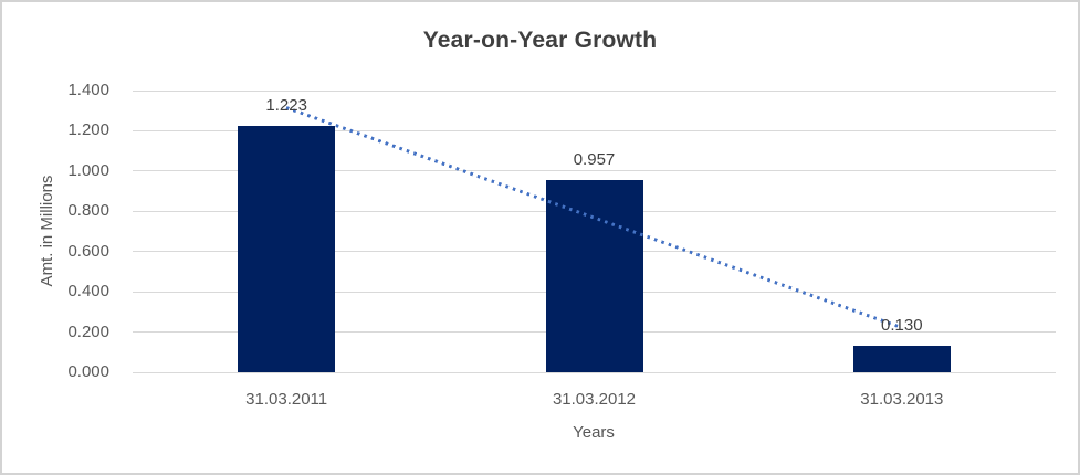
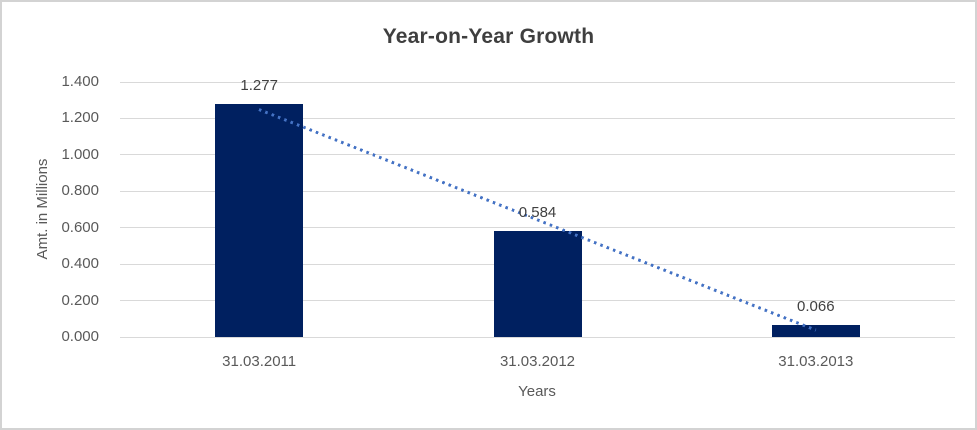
31.03.2011: 1.223 -> 1.277
31.03.2012: 0.957 -> 0.584
31.03.2013: 0.130 -> 0.066
